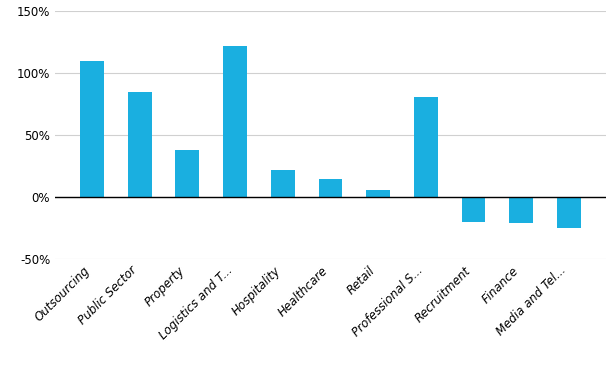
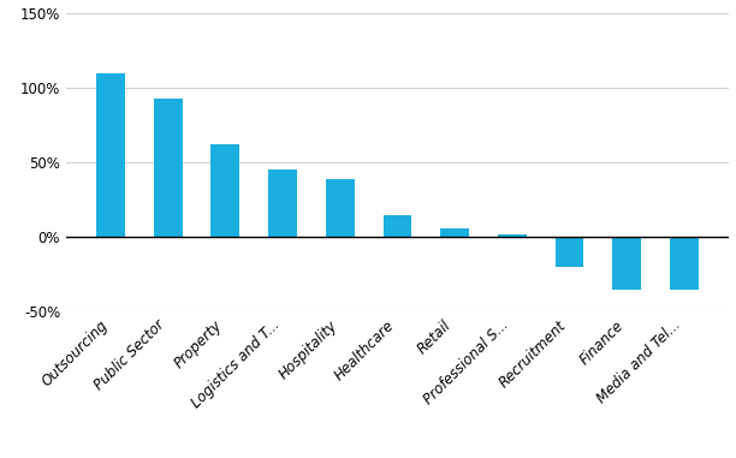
Public Sector: 85% -> 93%
Property: 38% -> 62%
Logistics and T...: 122% -> 45%
Hospitality: 22% -> 39%
Professional S...: 81% -> 2%
Finance: -21% -> -35%
Media and Tel...: -25% -> -35%
